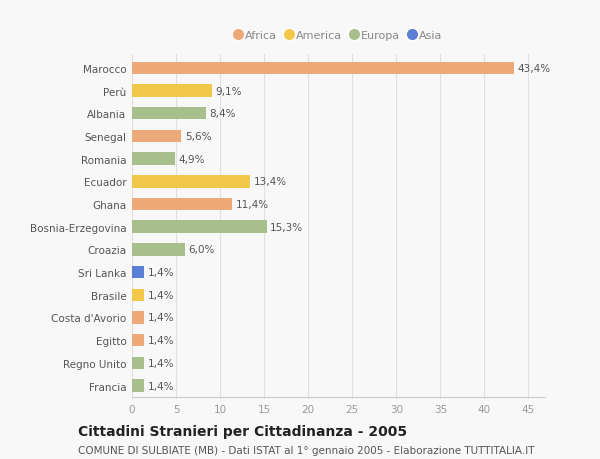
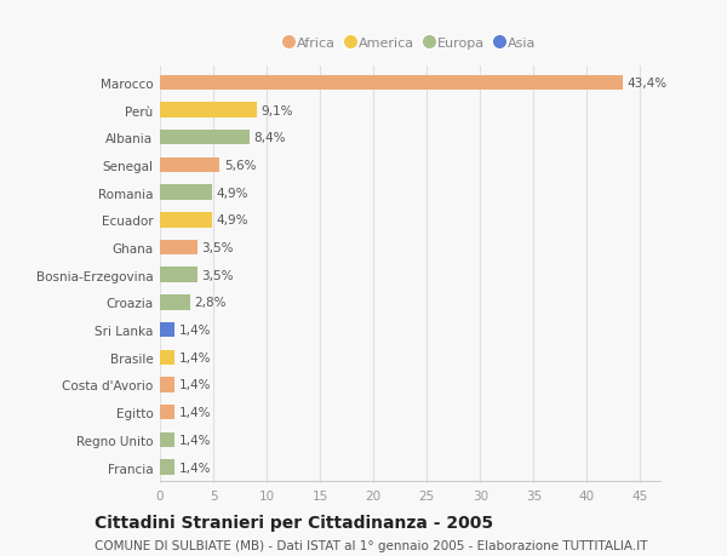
Ecuador: 13,4% -> 4,9%
Ghana: 11,4% -> 3,5%
Bosnia-Erzegovina: 15,3% -> 3,5%
Croazia: 6,0% -> 2,8%
